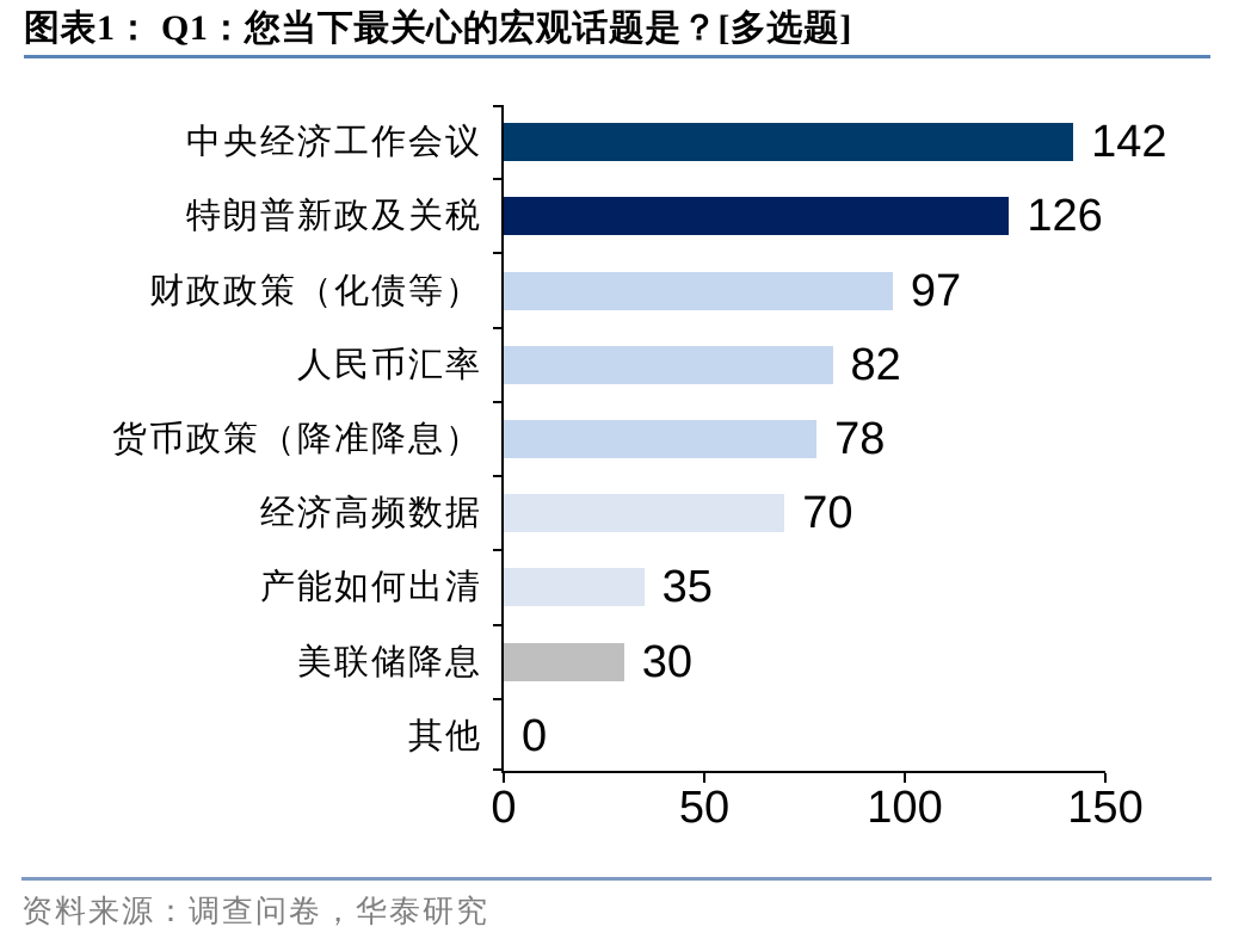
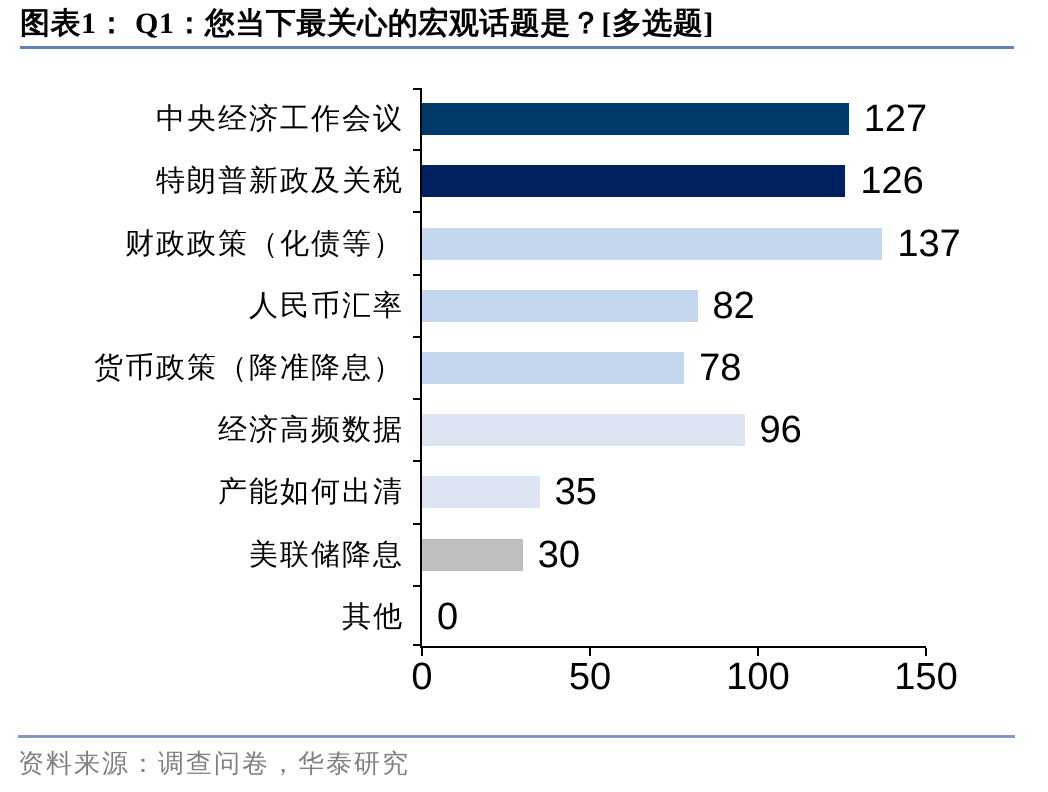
中央经济工作会议: 142 -> 127
财政政策（化债等）: 97 -> 137
经济高频数据: 70 -> 96
